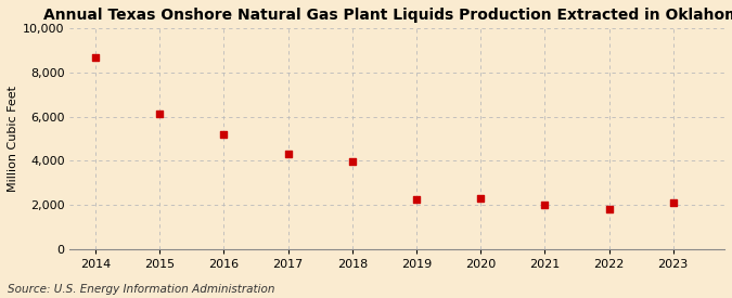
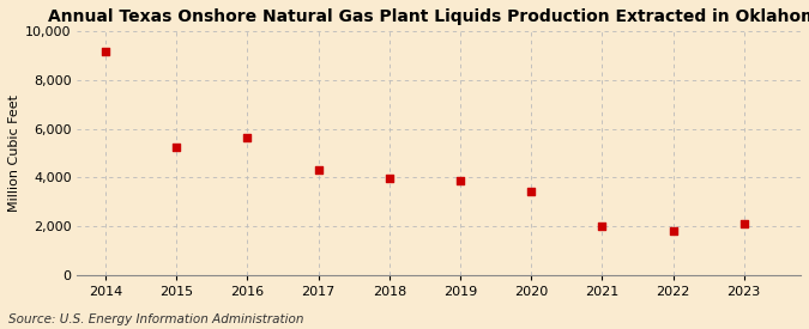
2014: 8,700 -> 9,200
2015: 6,150 -> 5,250
2016: 5,200 -> 5,650
2019: 2,250 -> 3,850
2020: 2,300 -> 3,450
